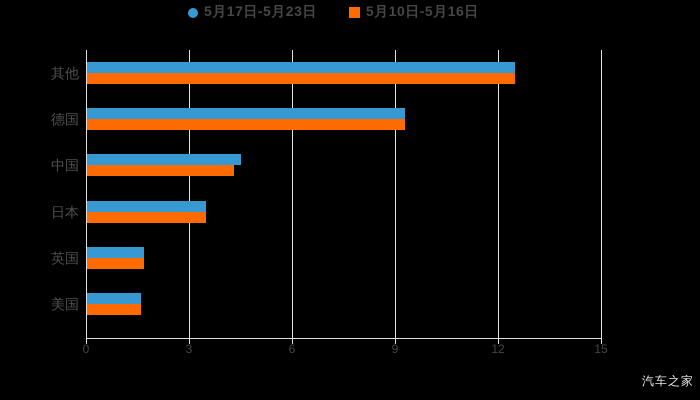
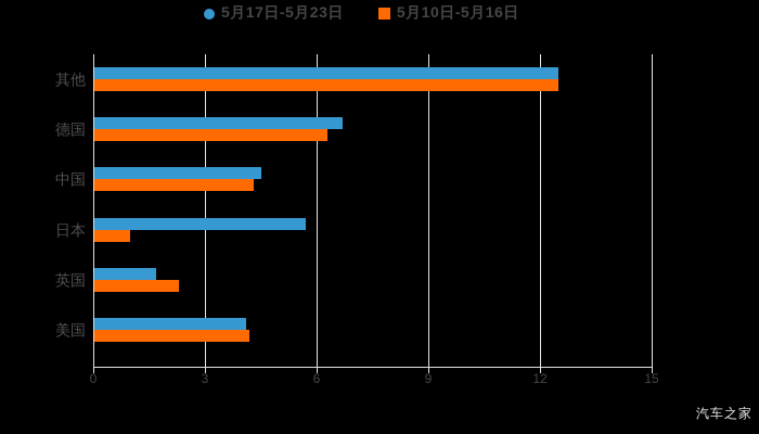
5月17日-5月23日/德国: 9.3 -> 6.7
5月10日-5月16日/德国: 9.3 -> 6.3
5月17日-5月23日/日本: 3.5 -> 5.7
5月10日-5月16日/日本: 3.5 -> 1.0
5月10日-5月16日/英国: 1.7 -> 2.3
5月17日-5月23日/美国: 1.6 -> 4.1
5月10日-5月16日/美国: 1.6 -> 4.2
